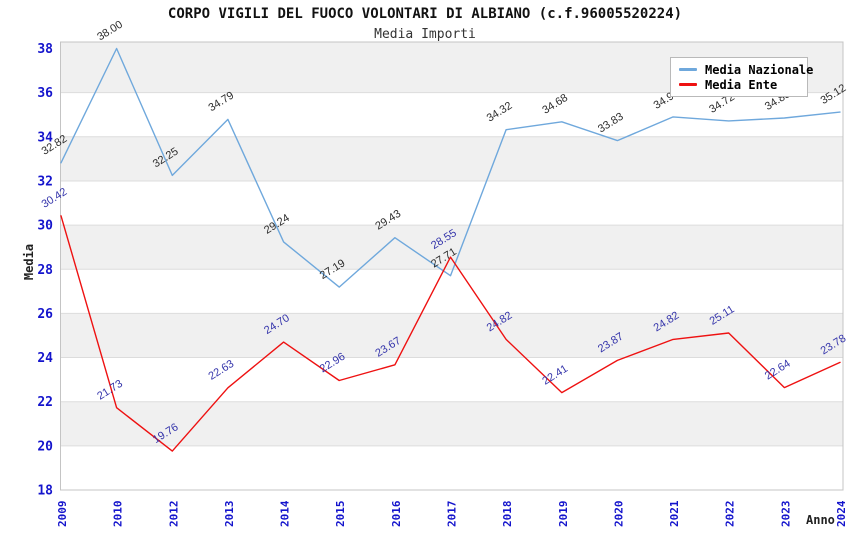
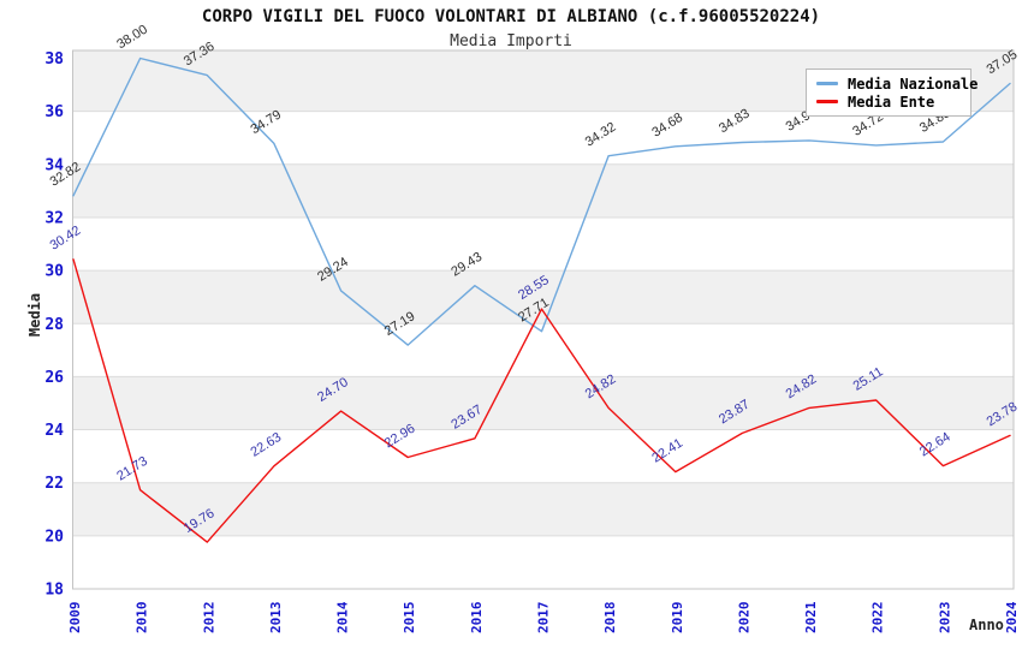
Media Nazionale/2012: 32.25 -> 37.36
Media Nazionale/2020: 33.83 -> 34.83
Media Nazionale/2024: 35.12 -> 37.05
